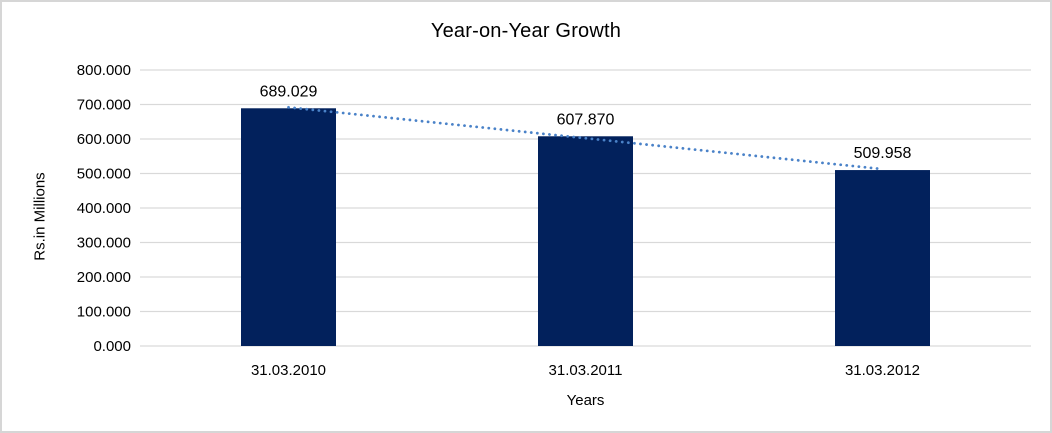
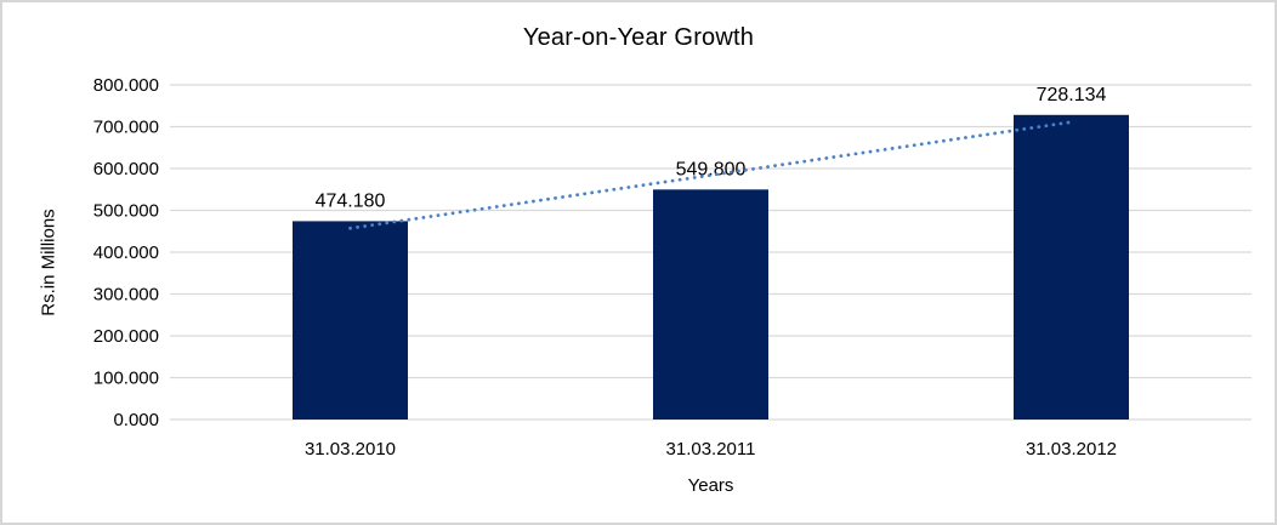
31.03.2010: 689.029 -> 474.180
31.03.2011: 607.870 -> 549.800
31.03.2012: 509.958 -> 728.134
